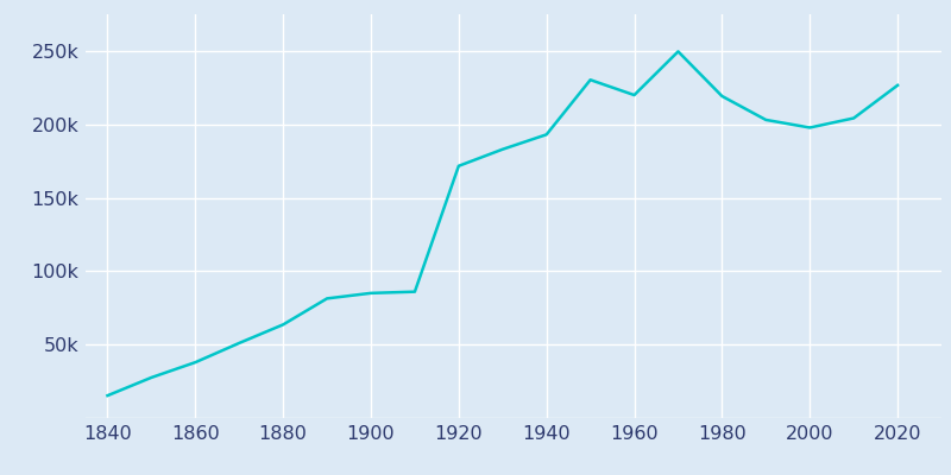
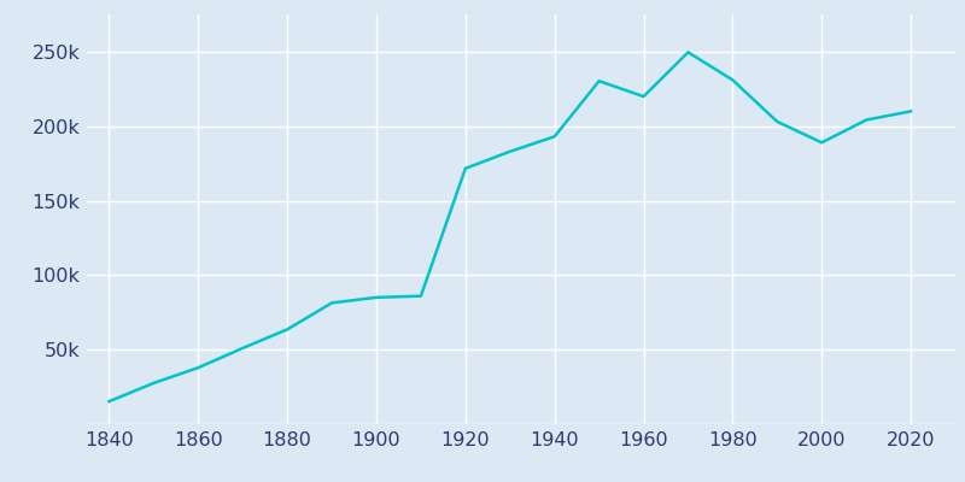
1980: 219k -> 231k
2000: 198k -> 189k
2020: 227k -> 210k
